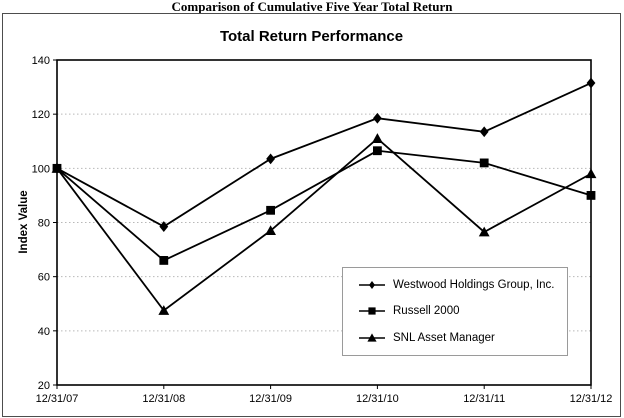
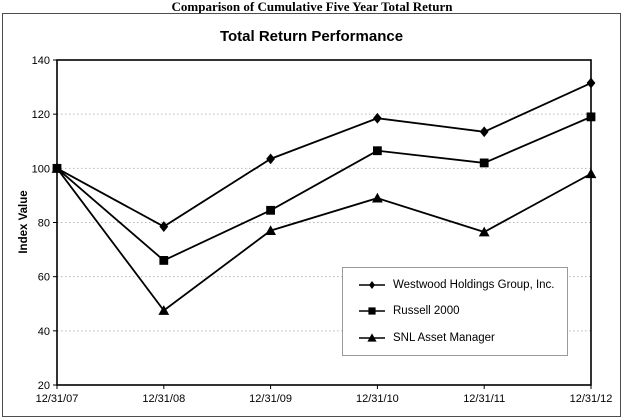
SNL Asset Manager/12/31/10: 111 -> 89
Russell 2000/12/31/12: 90 -> 119
